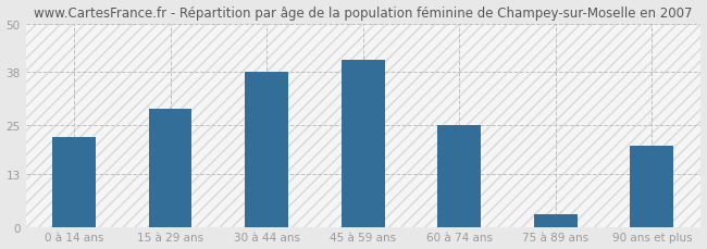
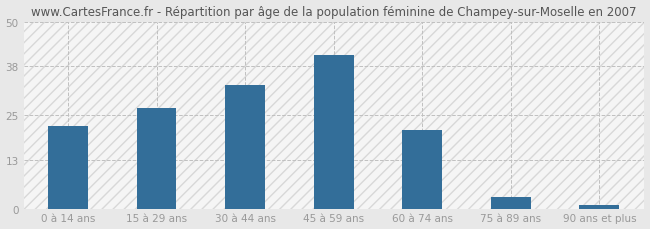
15 à 29 ans: 29 -> 27
30 à 44 ans: 38 -> 33
60 à 74 ans: 25 -> 21
90 ans et plus: 20 -> 1
